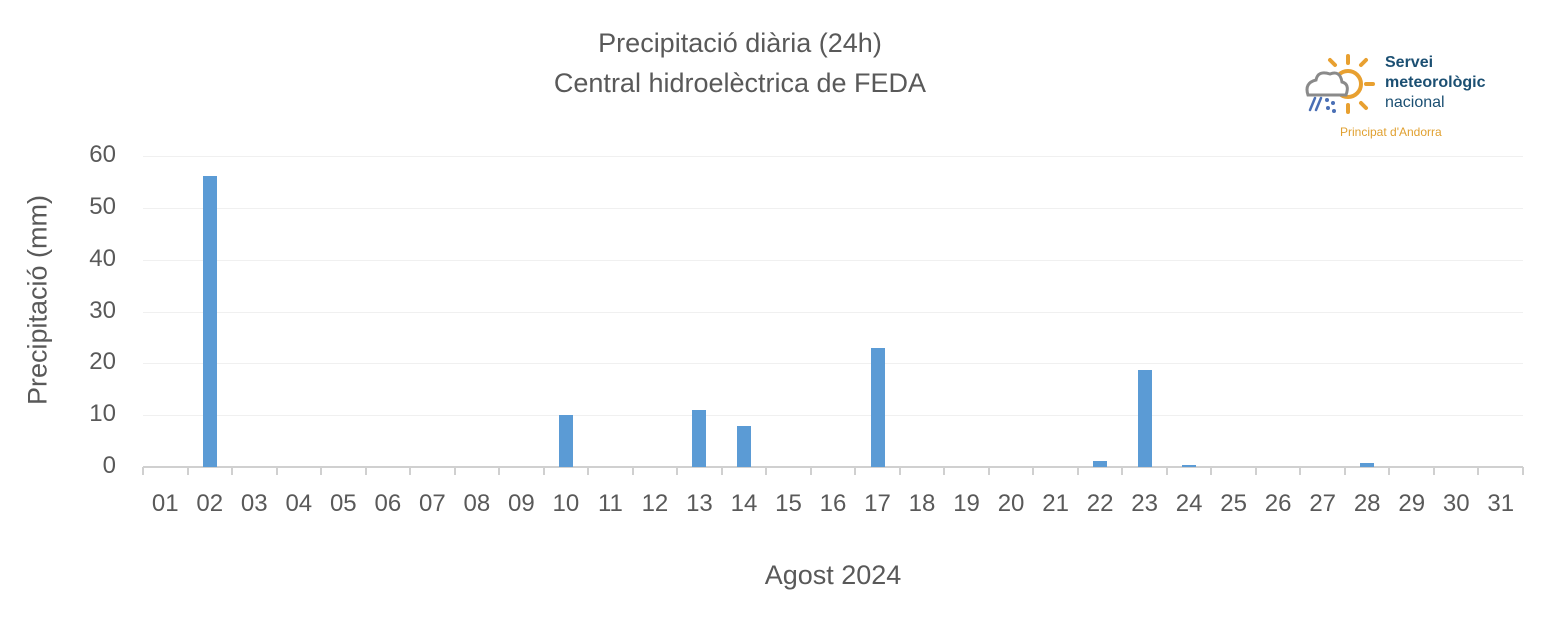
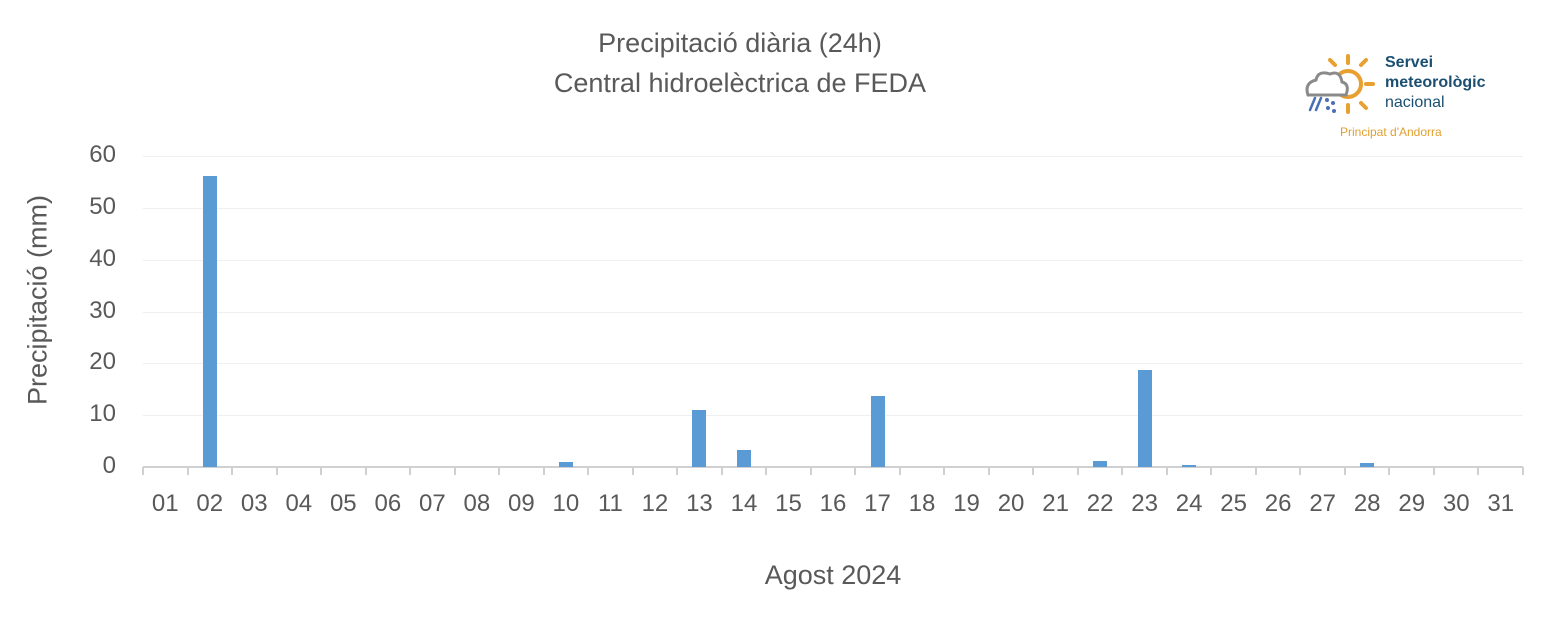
10: 10 -> 1
14: 8 -> 3
17: 23 -> 14
